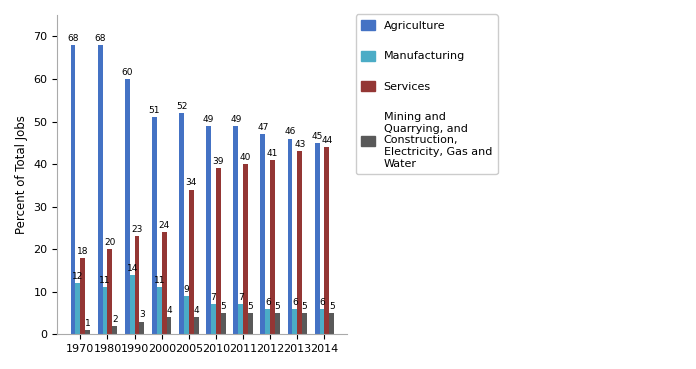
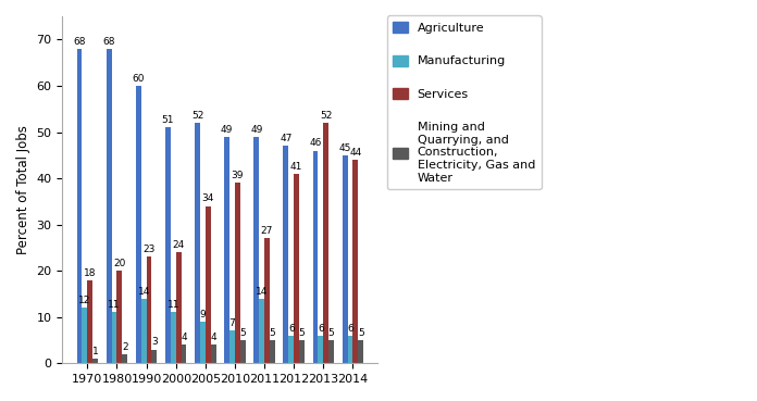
Manufacturing/2011: 7 -> 14
Services/2011: 40 -> 27
Services/2013: 43 -> 52
